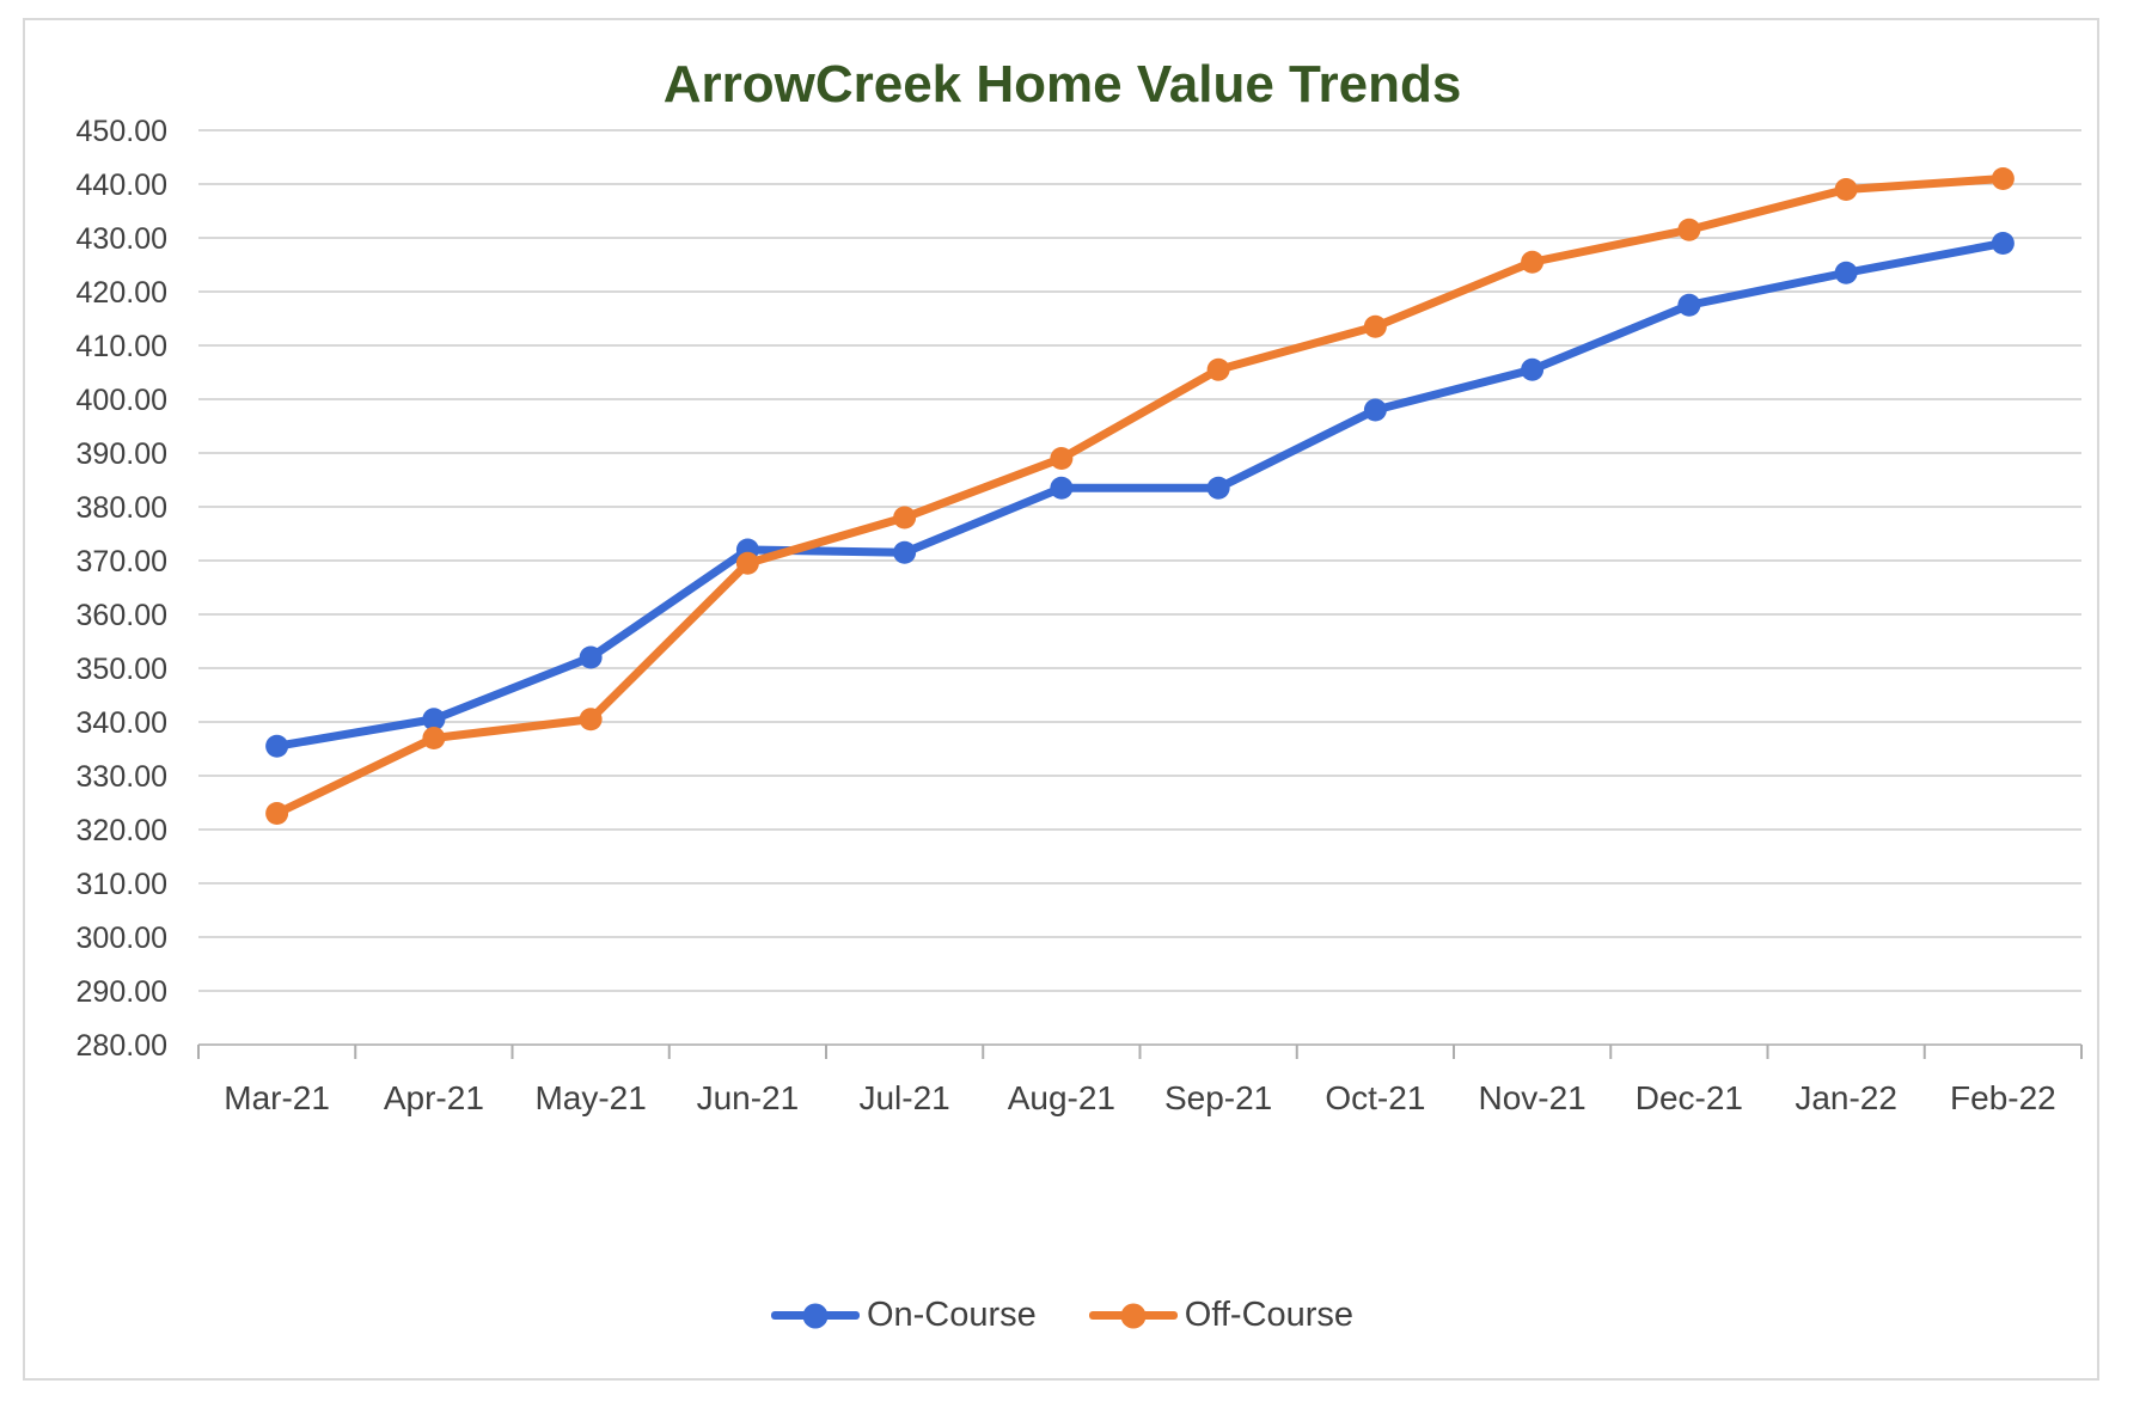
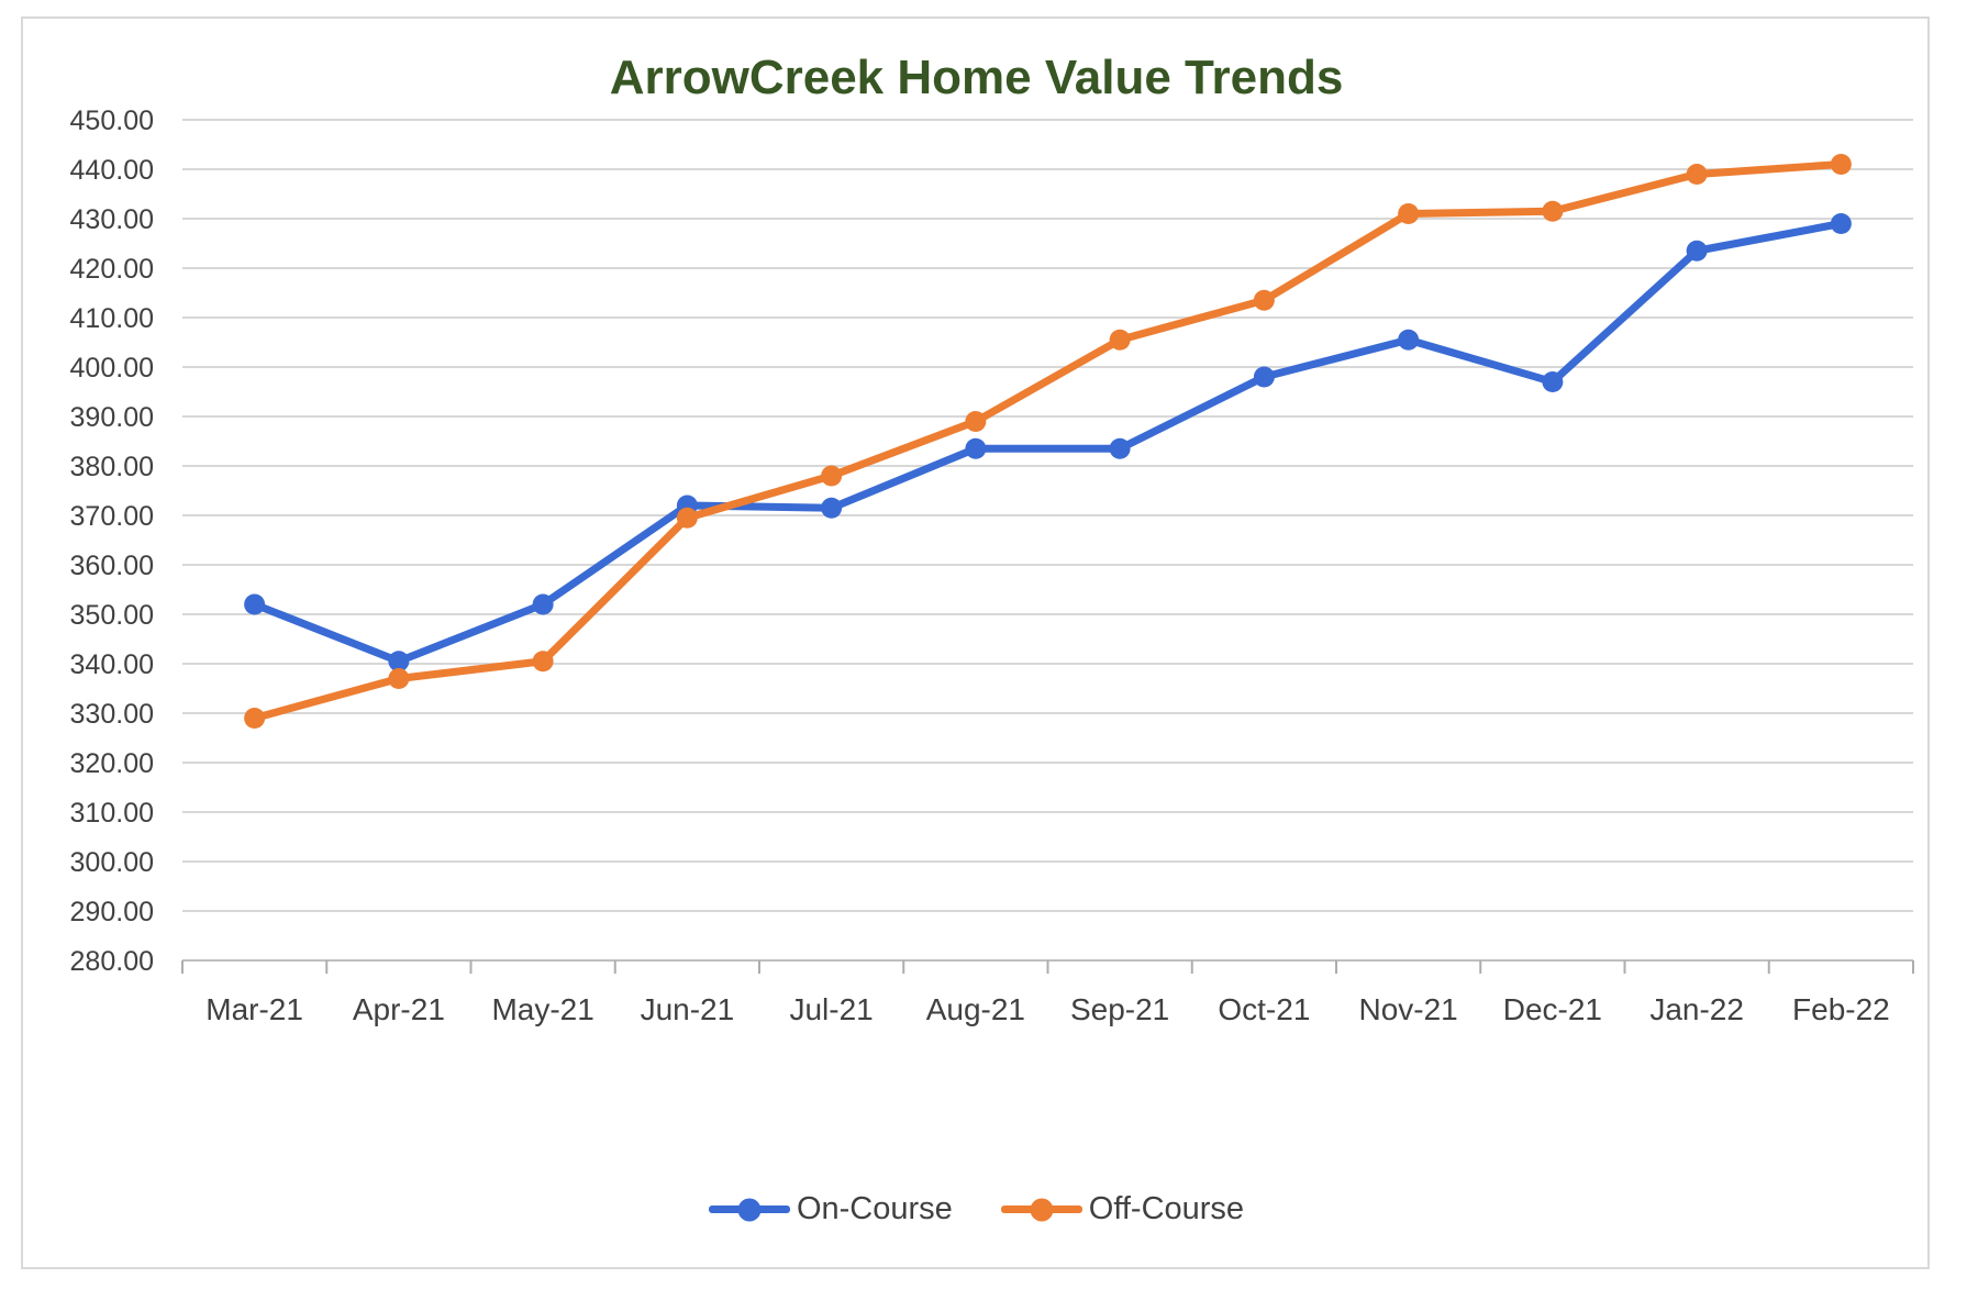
On-Course/Mar-21: 336 -> 352
Off-Course/Mar-21: 323 -> 329
Off-Course/Nov-21: 426 -> 431
On-Course/Dec-21: 418 -> 397
